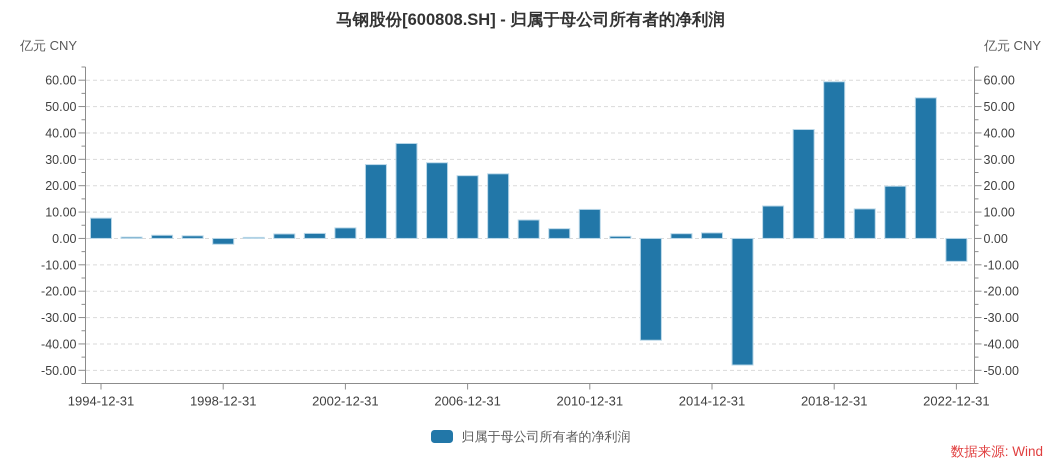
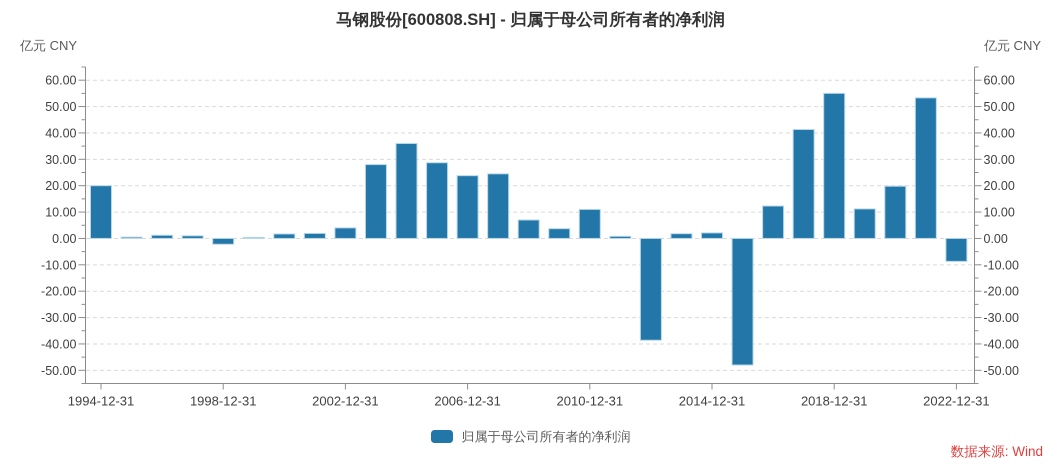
1994-12-31: 8 -> 20
2018-12-31: 59 -> 55
